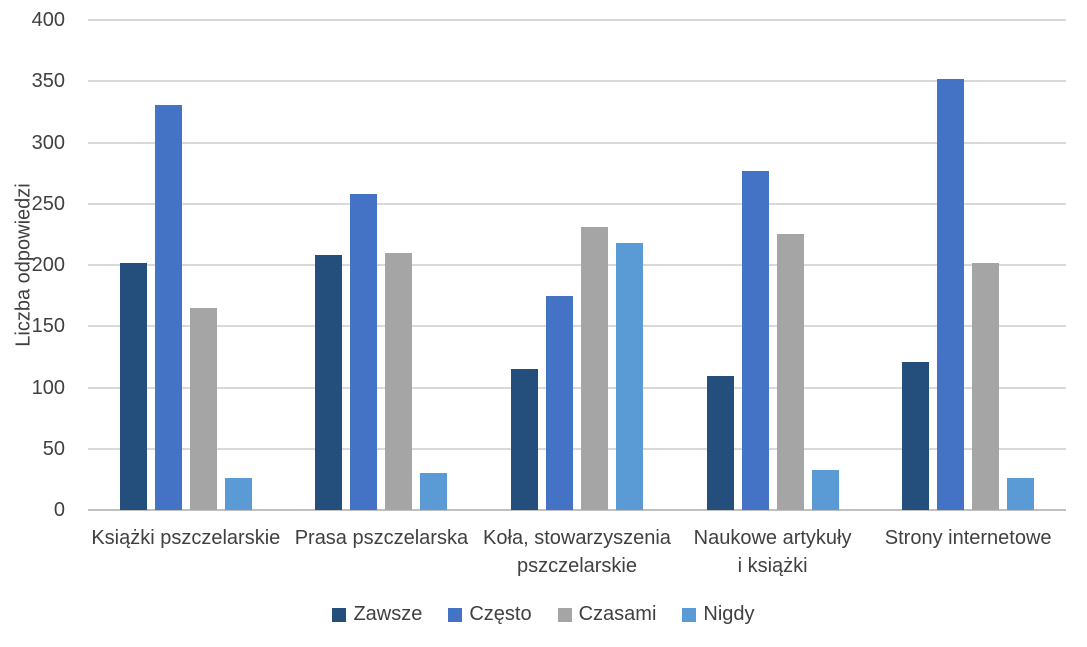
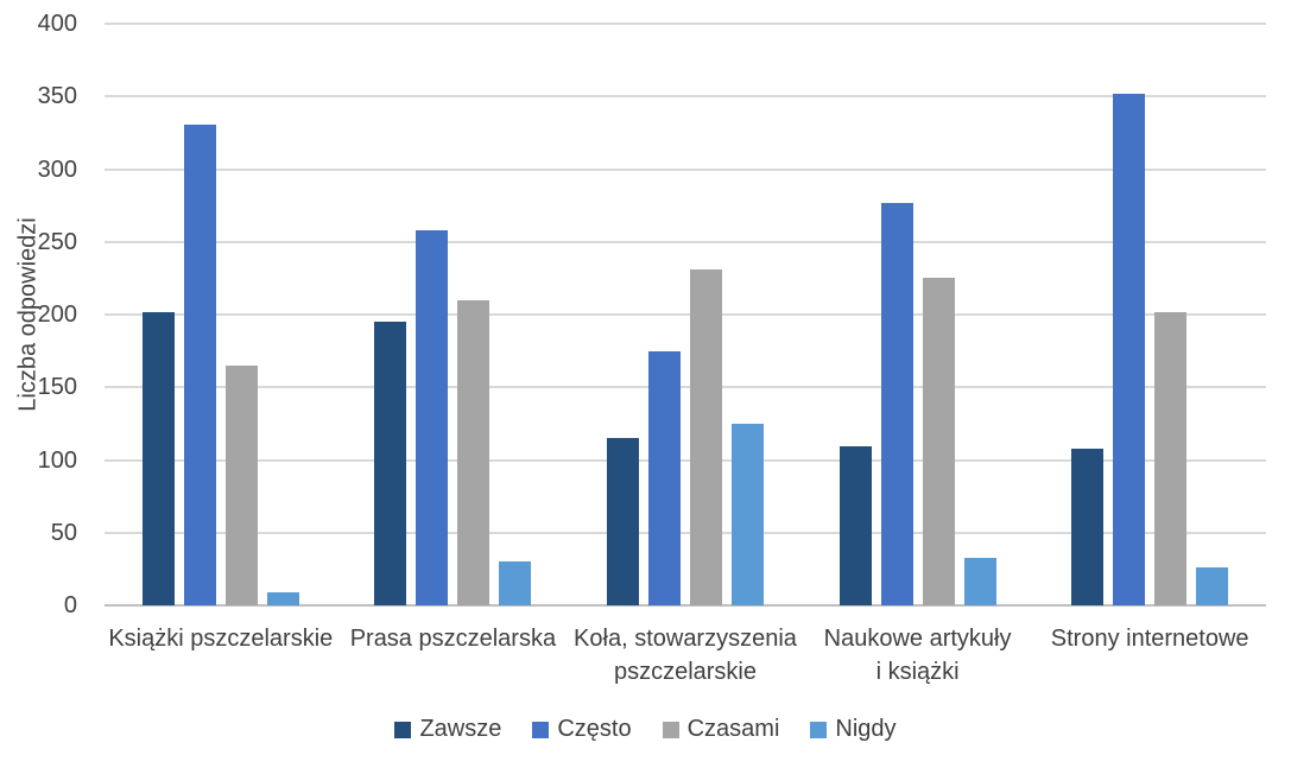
Nigdy/Książki pszczelarskie: 26 -> 9
Zawsze/Prasa pszczelarska: 208 -> 195
Nigdy/Koła, stowarzyszenia pszczelarskie: 218 -> 125
Zawsze/Strony internetowe: 121 -> 108
